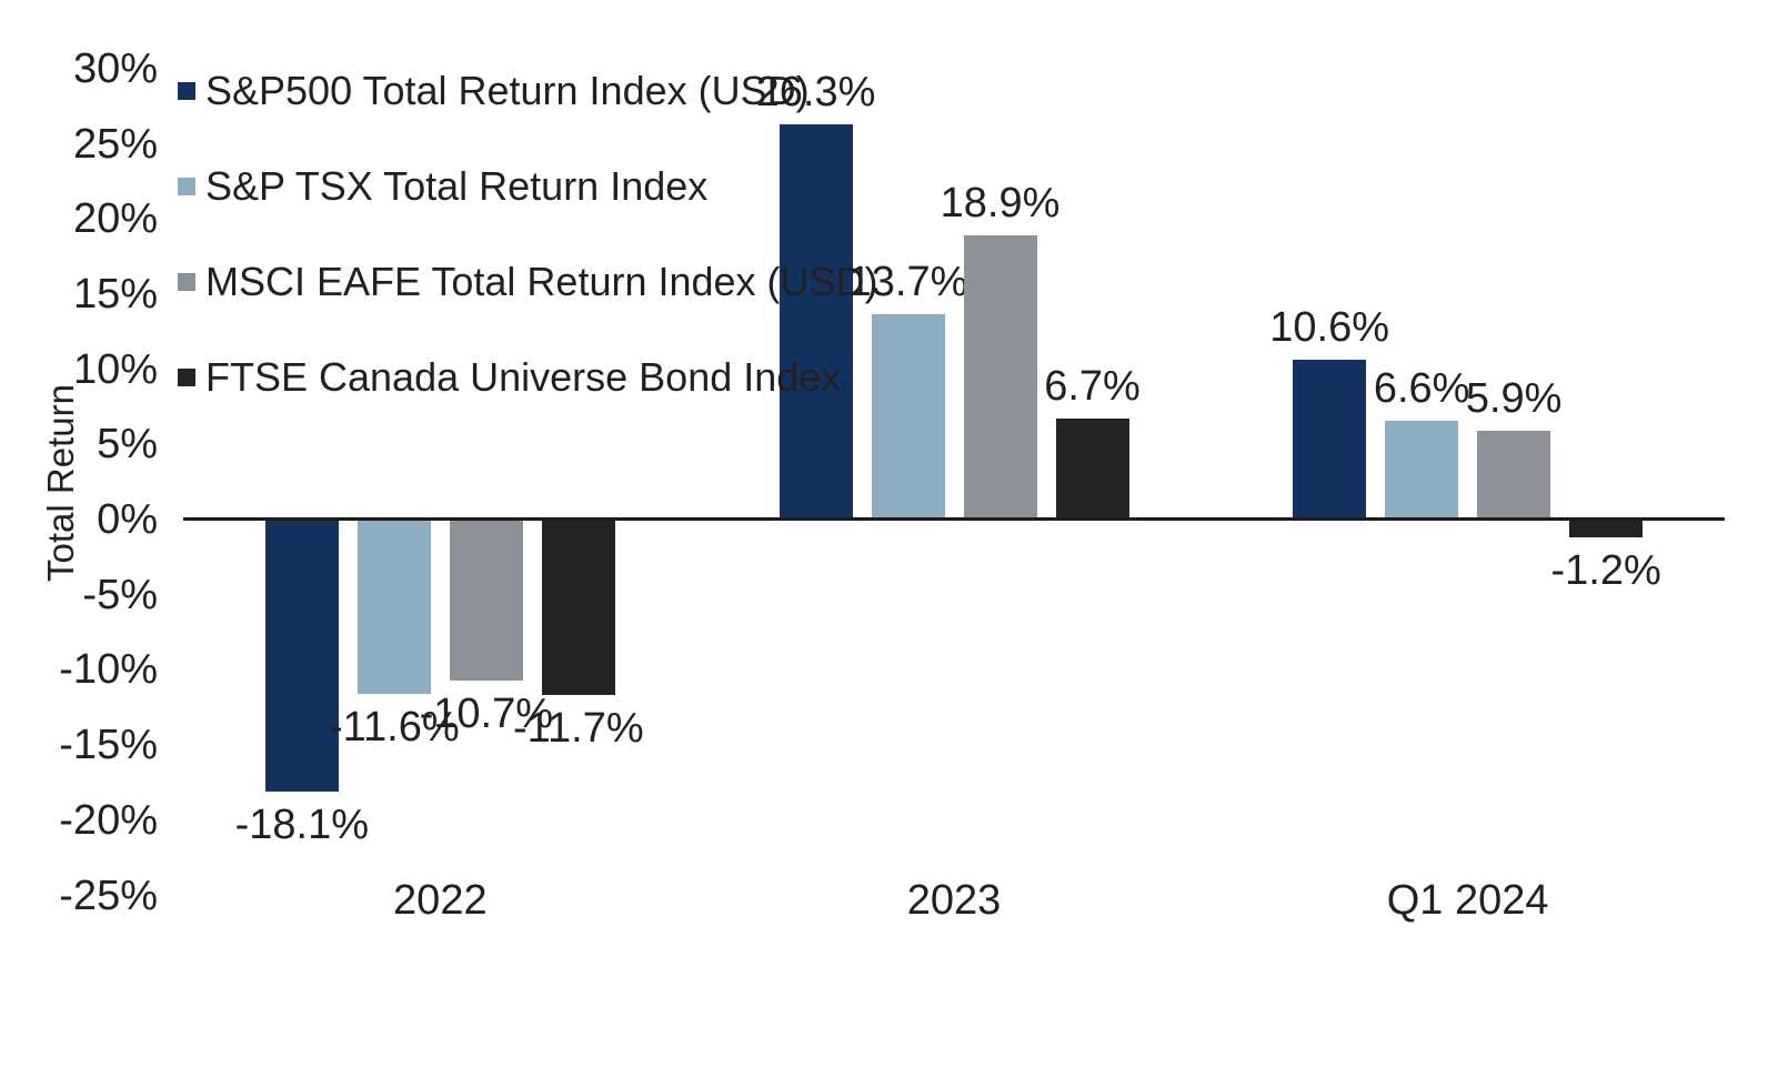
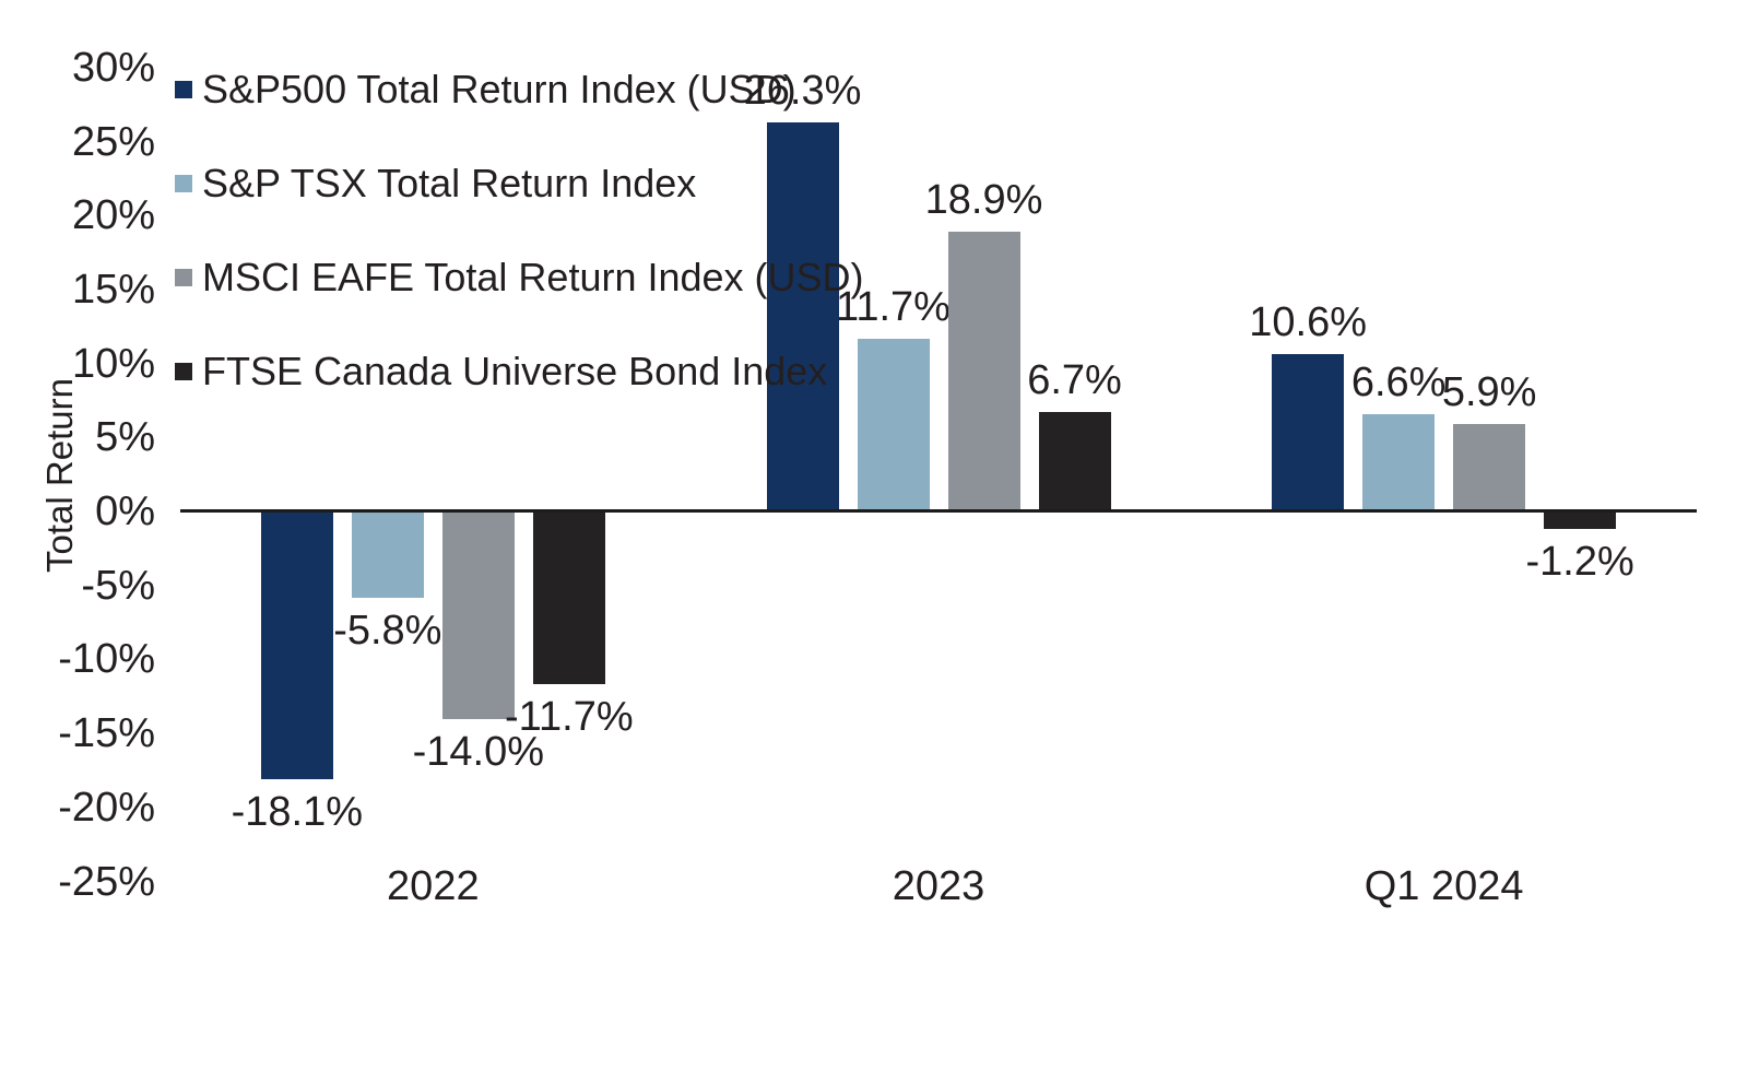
S&P TSX Total Return Index/2022: -11.6% -> -5.8%
MSCI EAFE Total Return Index (USD)/2022: -10.7% -> -14.0%
S&P TSX Total Return Index/2023: 13.7% -> 11.7%
